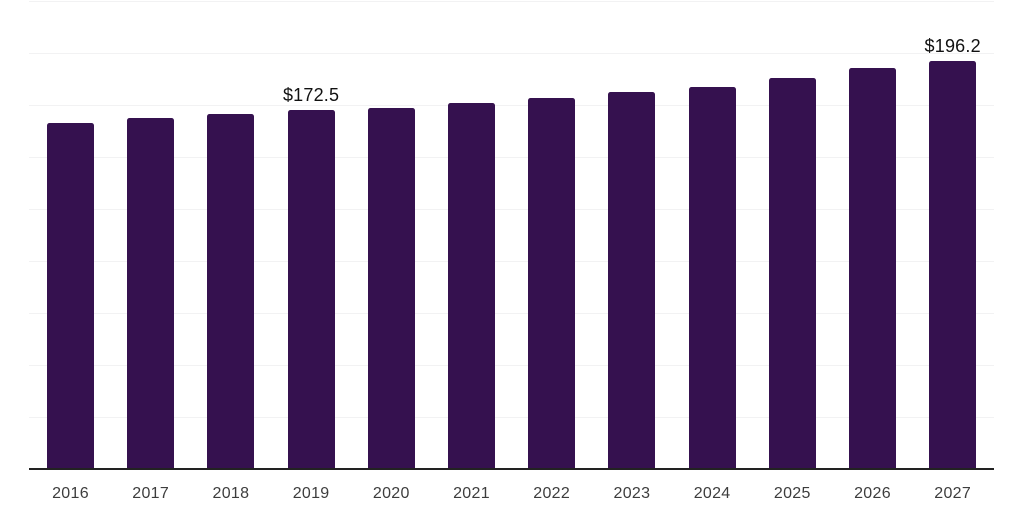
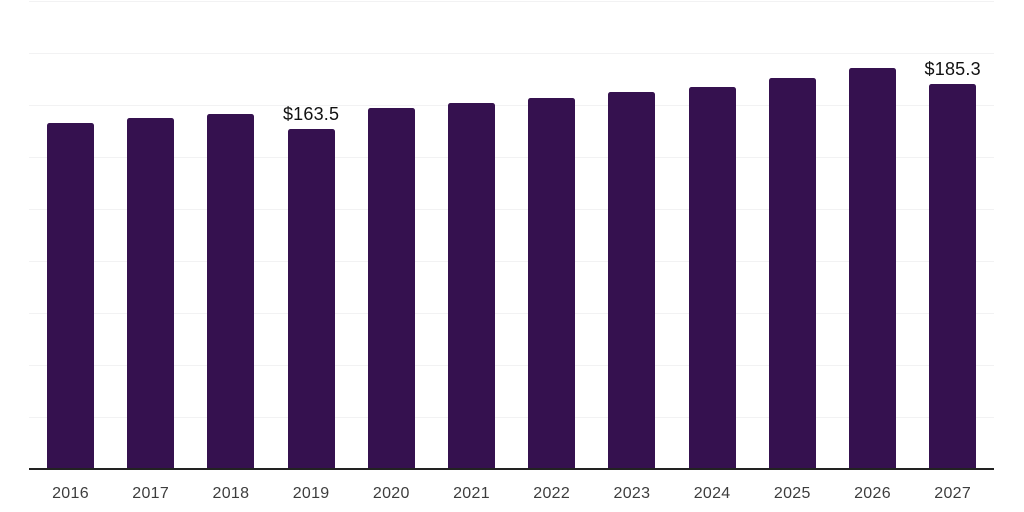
2019: $172.5 -> $163.5
2027: $196.2 -> $185.3
